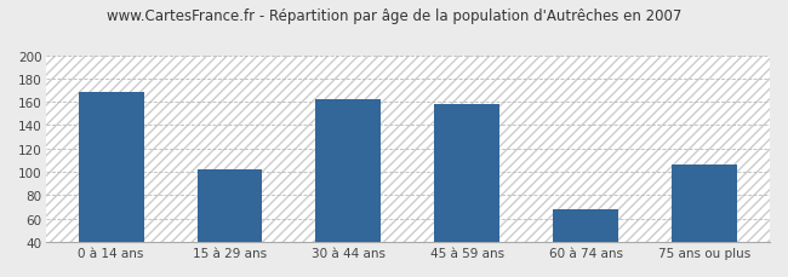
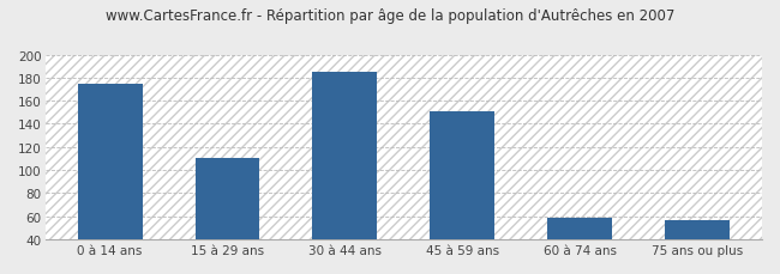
0 à 14 ans: 168 -> 175
15 à 29 ans: 102 -> 110
30 à 44 ans: 162 -> 185
45 à 59 ans: 158 -> 151
60 à 74 ans: 68 -> 59
75 ans ou plus: 106 -> 56
